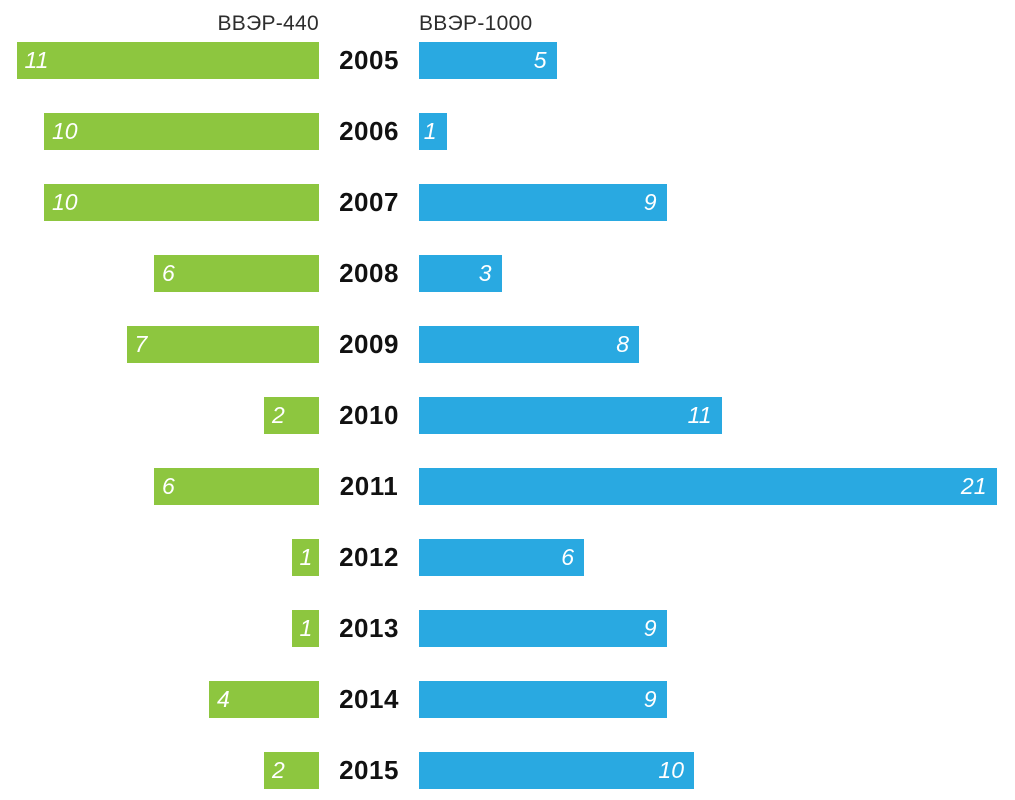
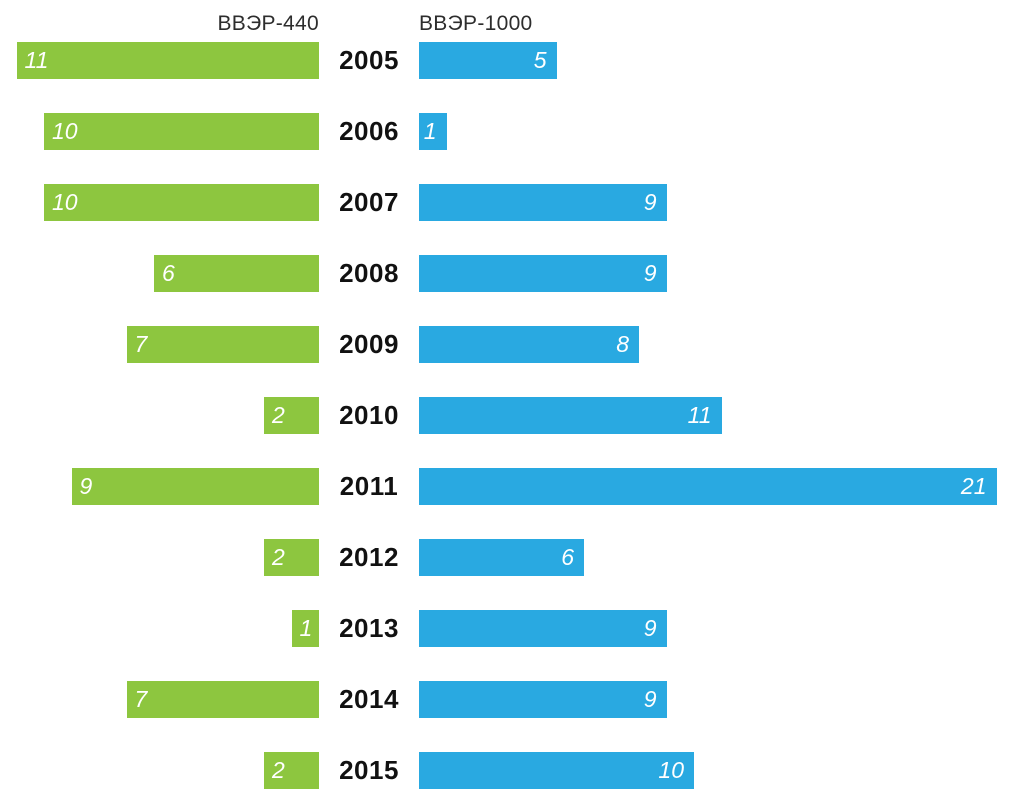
ВВЭР-1000/2008: 3 -> 9
ВВЭР-440/2011: 6 -> 9
ВВЭР-440/2012: 1 -> 2
ВВЭР-440/2014: 4 -> 7
